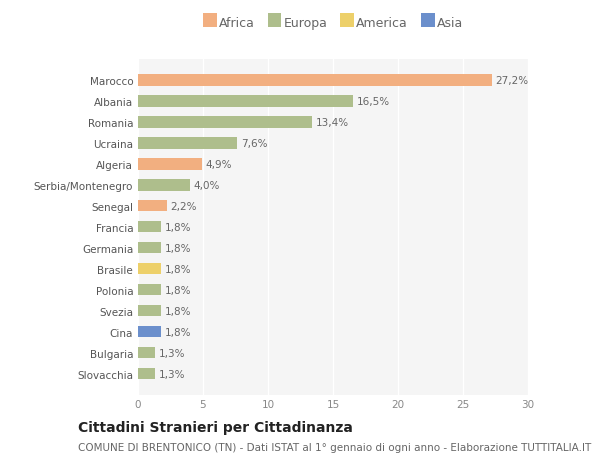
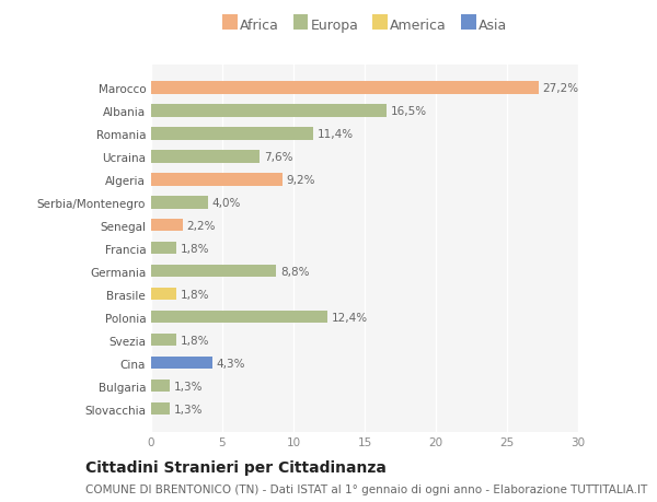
Romania: 13,4% -> 11,4%
Algeria: 4,9% -> 9,2%
Germania: 1,8% -> 8,8%
Polonia: 1,8% -> 12,4%
Cina: 1,8% -> 4,3%
